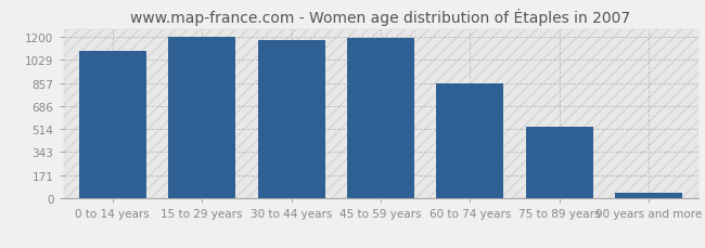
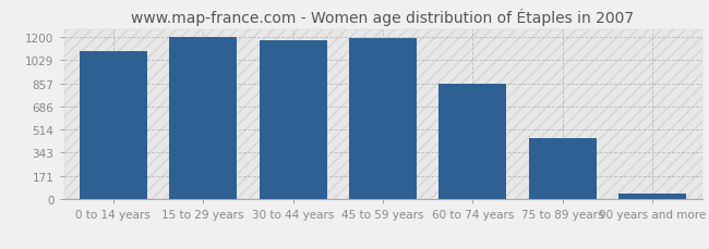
75 to 89 years: 530 -> 460
